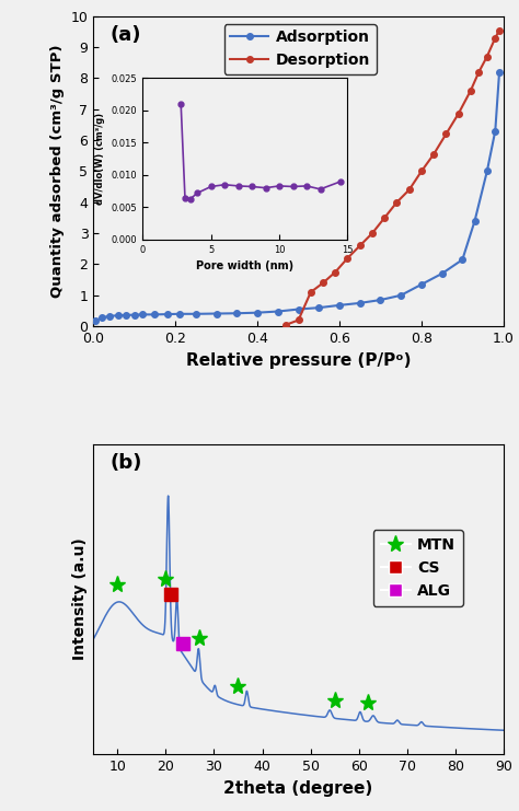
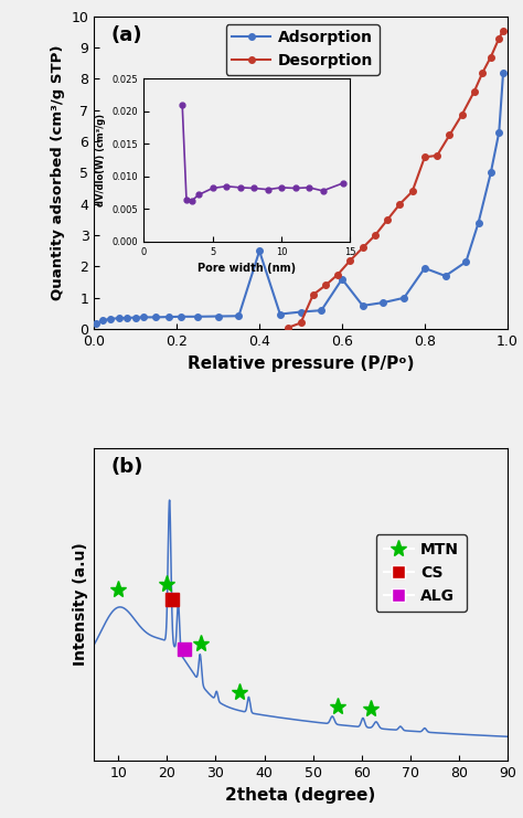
Adsorption/0.4: 0.44 -> 2.50
Adsorption/0.6: 0.68 -> 1.60
Adsorption/0.8: 1.35 -> 1.95
Desorption/0.8: 5.00 -> 5.50
